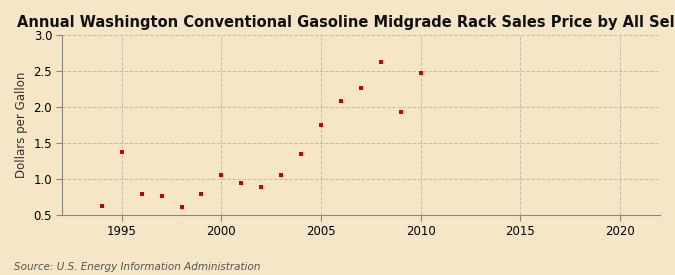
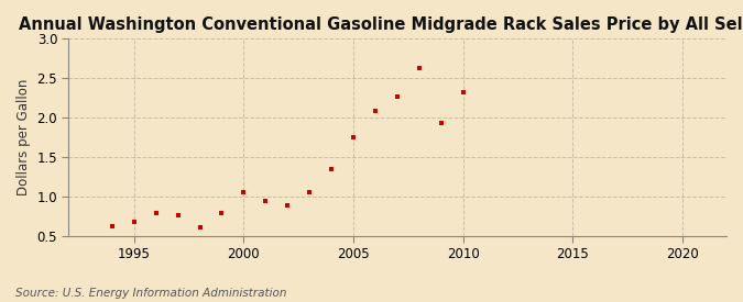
1995: 1.38 -> 0.68
2010: 2.48 -> 2.33
